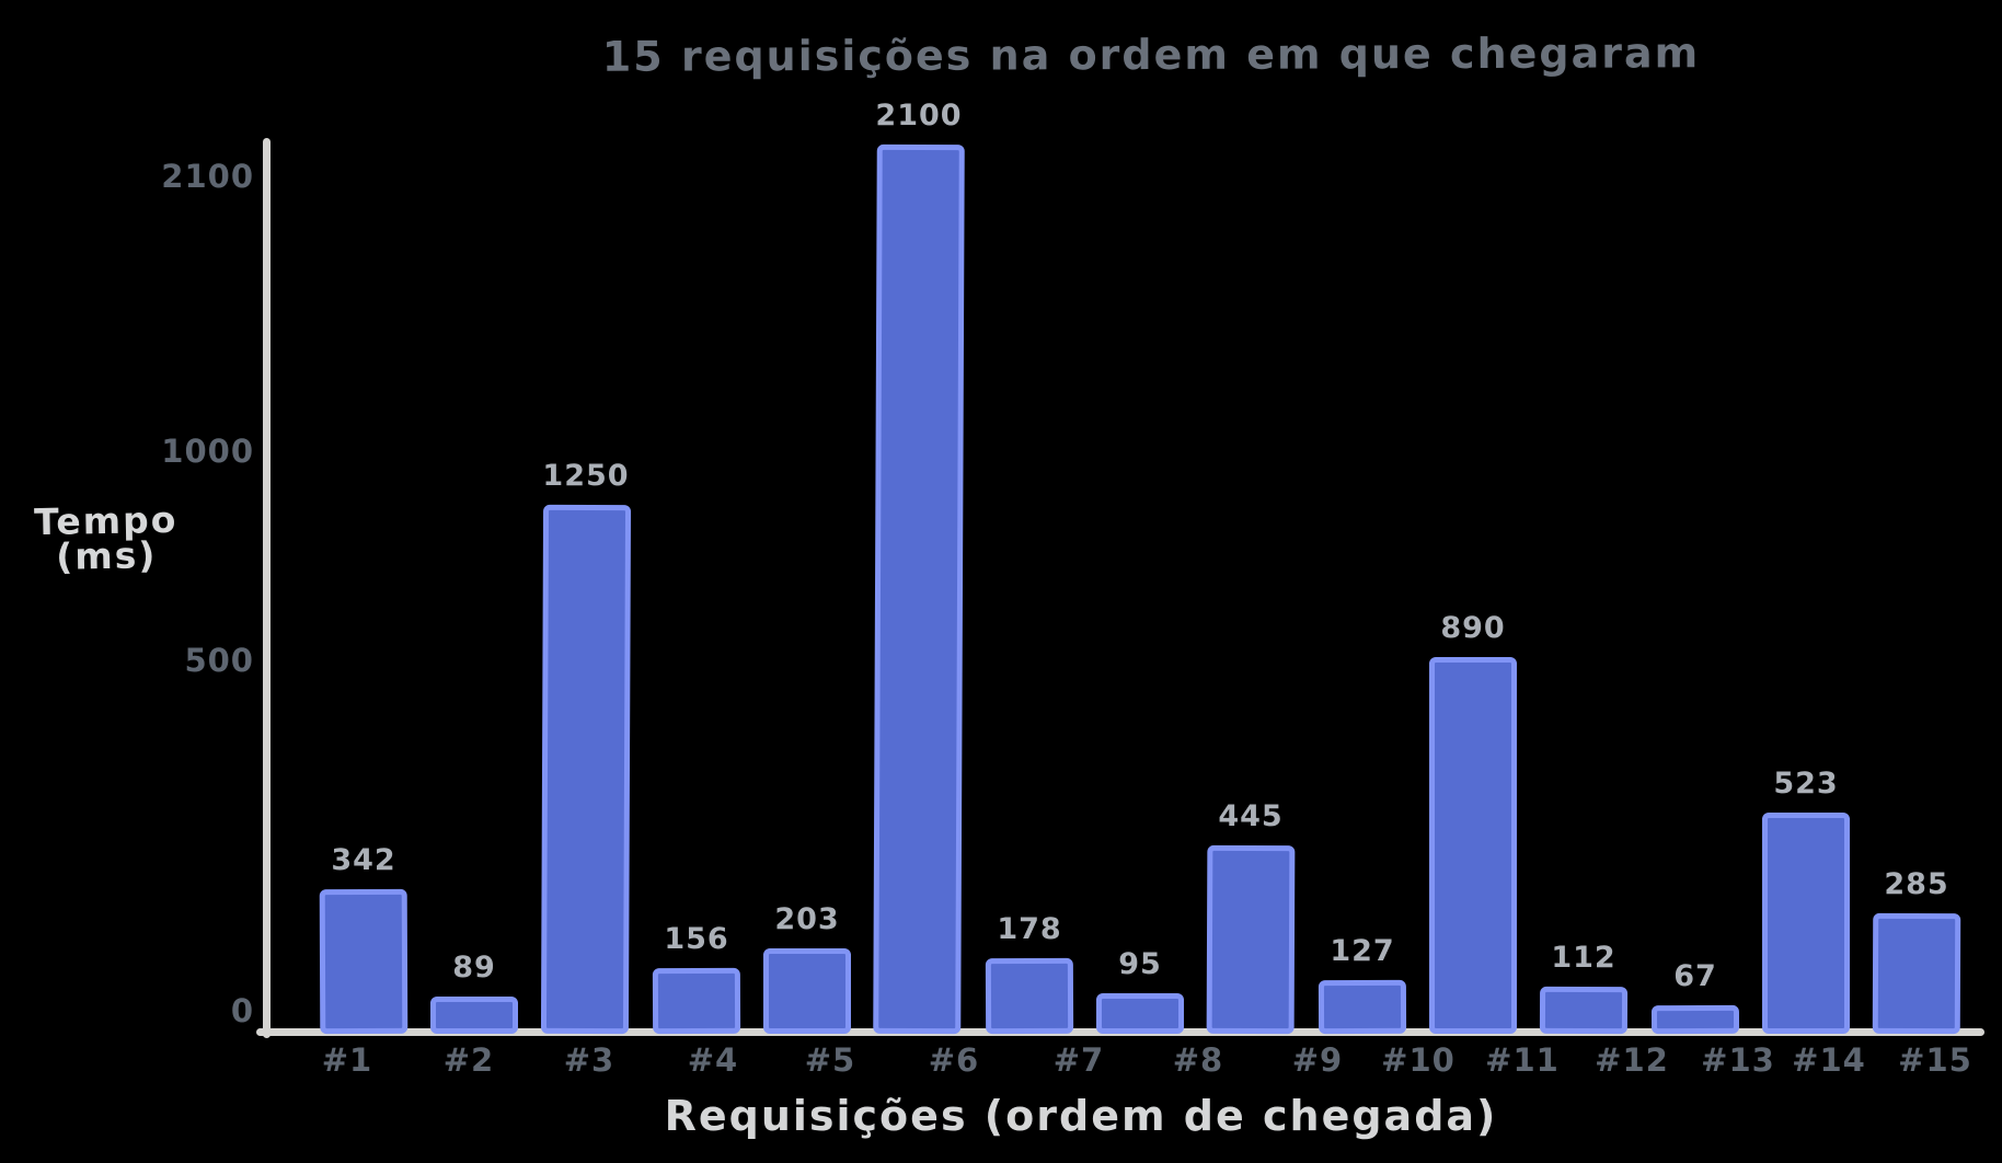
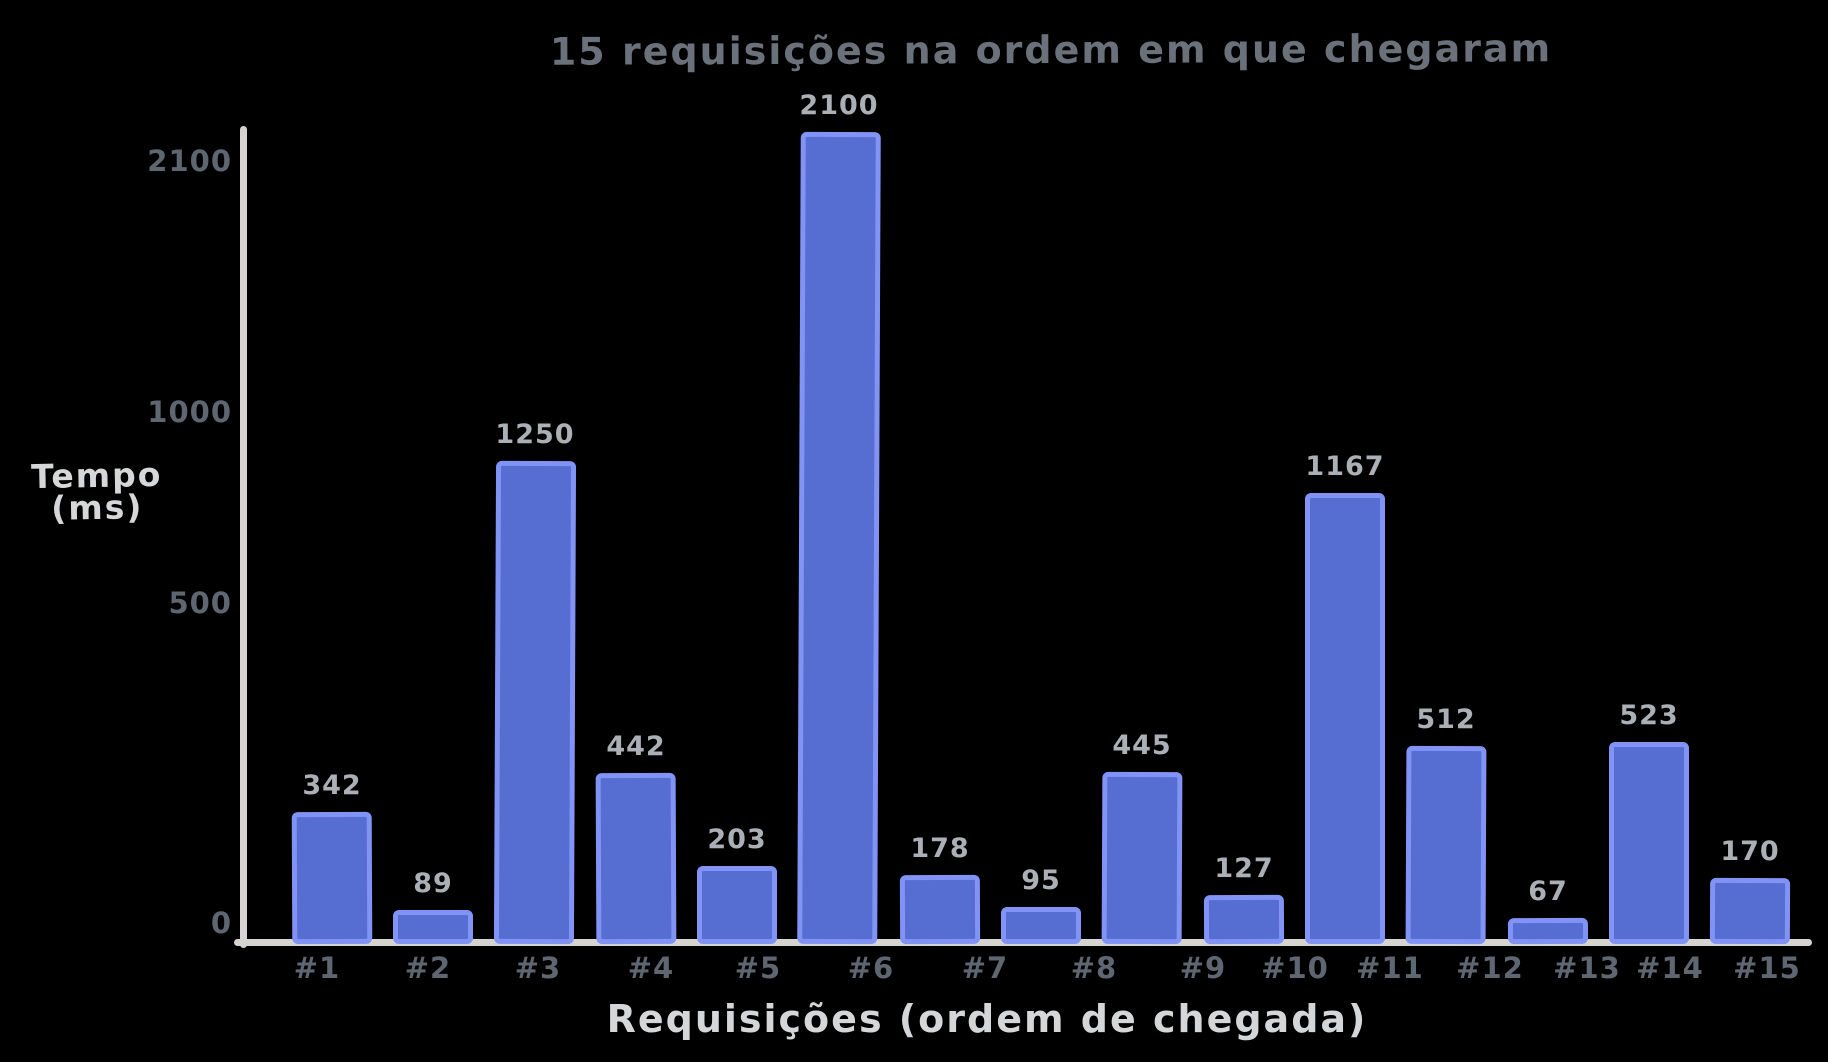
#4: 156 -> 442
#11: 890 -> 1167
#12: 112 -> 512
#15: 285 -> 170
